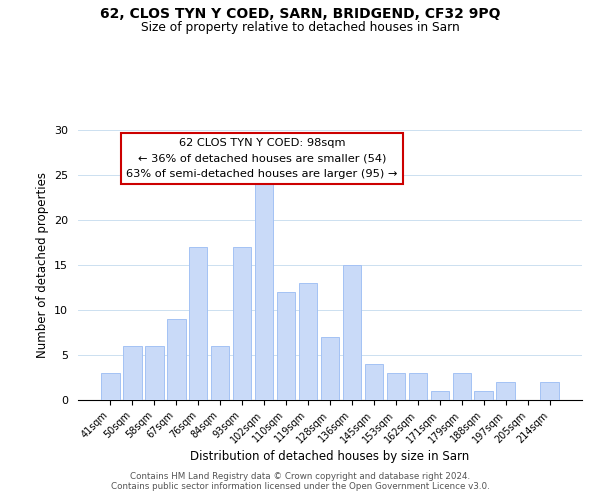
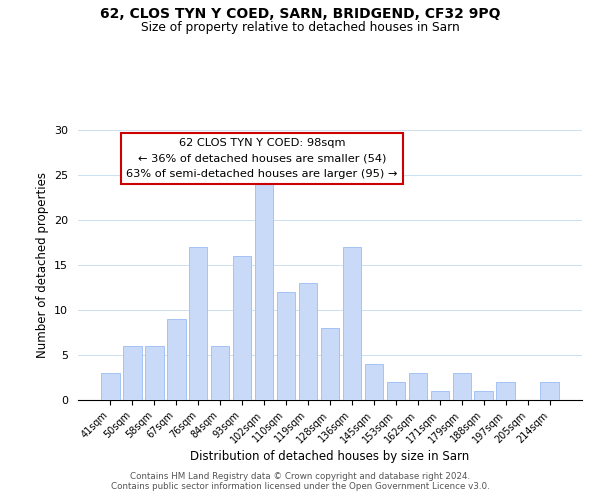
93sqm: 17 -> 16
128sqm: 7 -> 8
136sqm: 15 -> 17
153sqm: 3 -> 2
